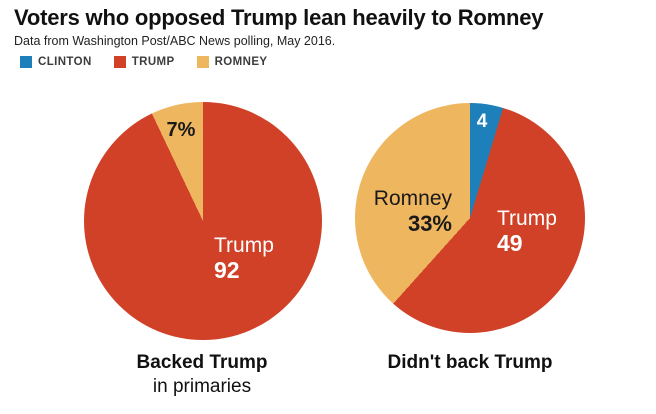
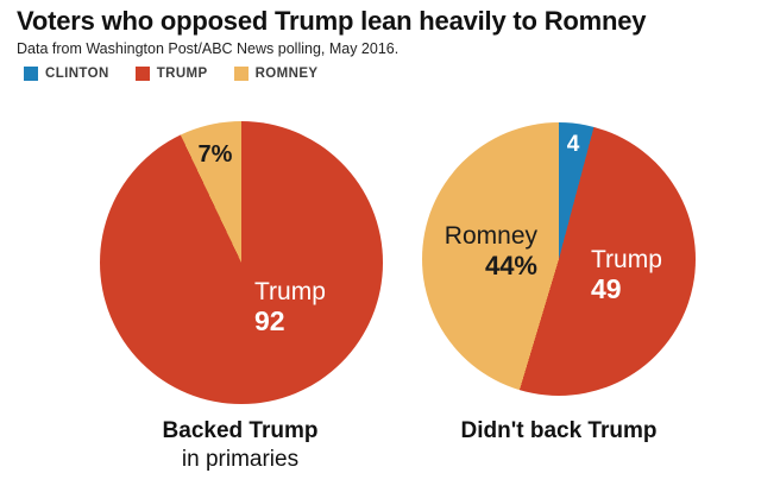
Didn't back Trump/Romney: 33% -> 44%
